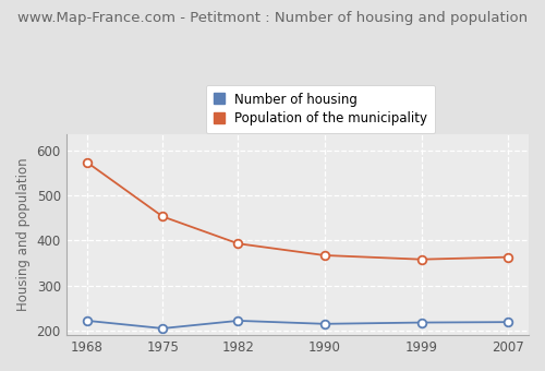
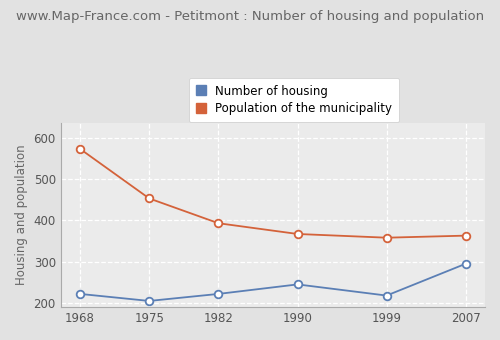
Number of housing/1990: 215 -> 245
Number of housing/2007: 219 -> 295
